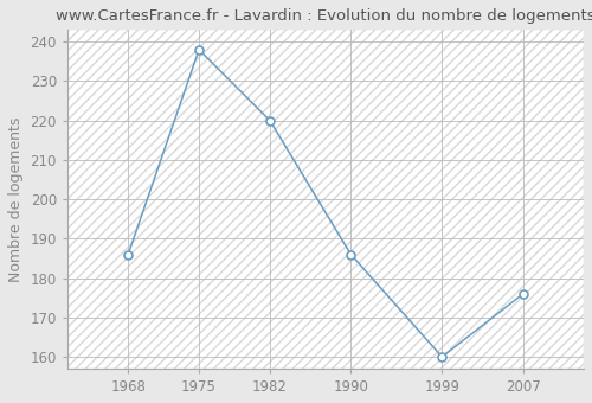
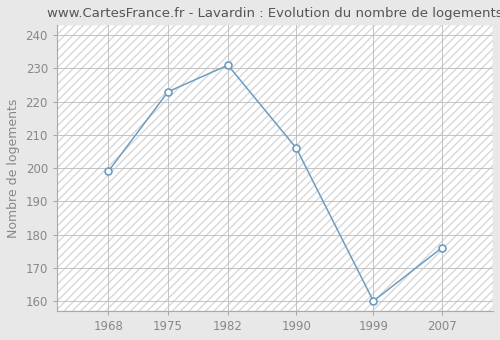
1968: 186 -> 199
1975: 238 -> 223
1982: 220 -> 231
1990: 186 -> 206
